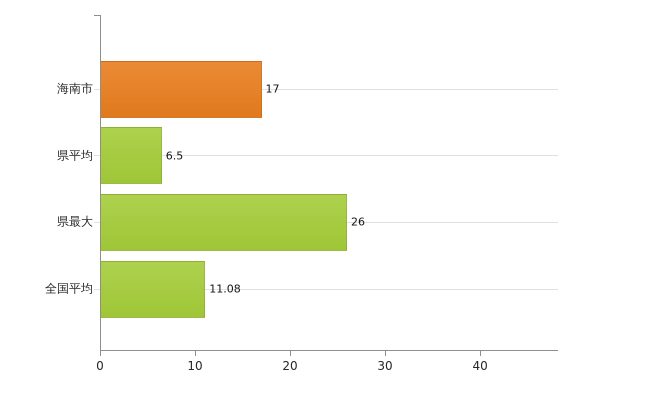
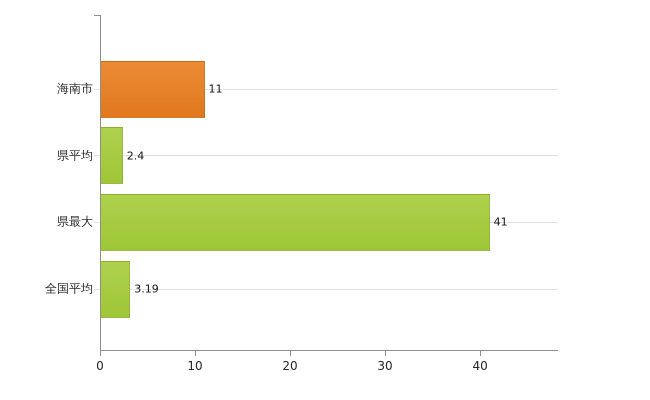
海南市: 17 -> 11
県平均: 6.5 -> 2.4
県最大: 26 -> 41
全国平均: 11.08 -> 3.19
